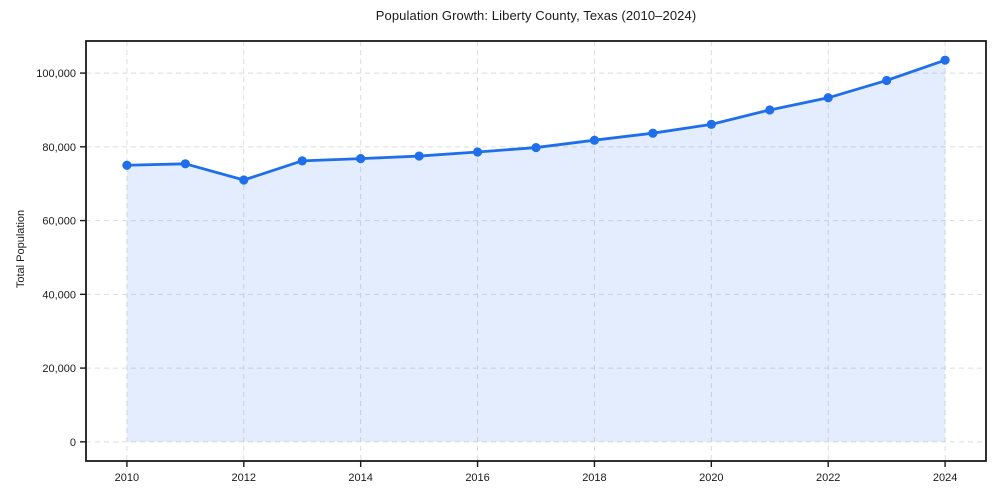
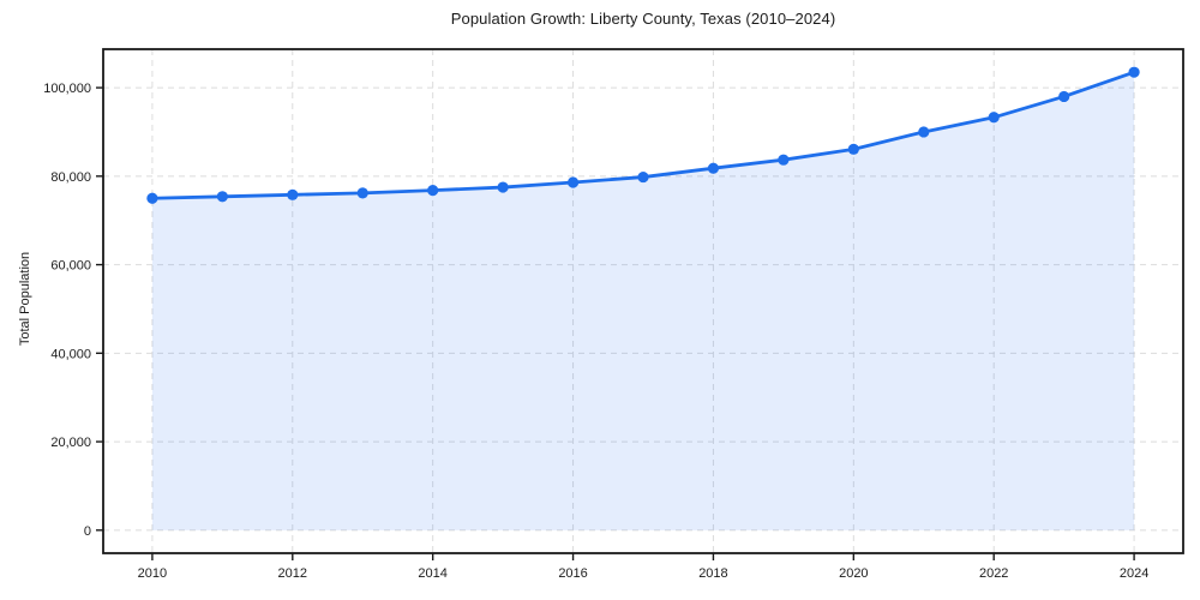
2012: 71000 -> 76000
